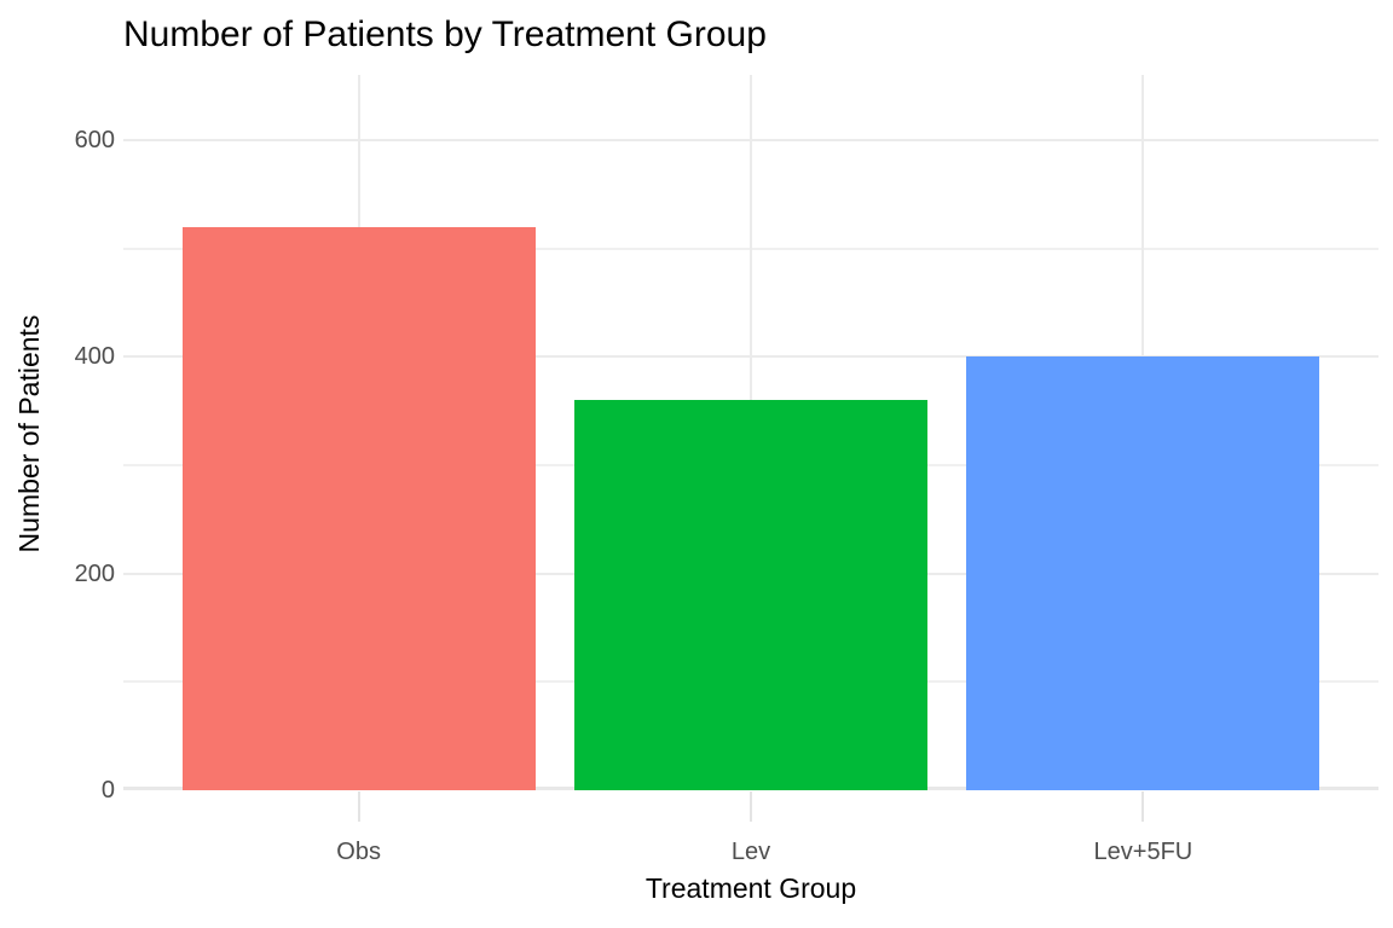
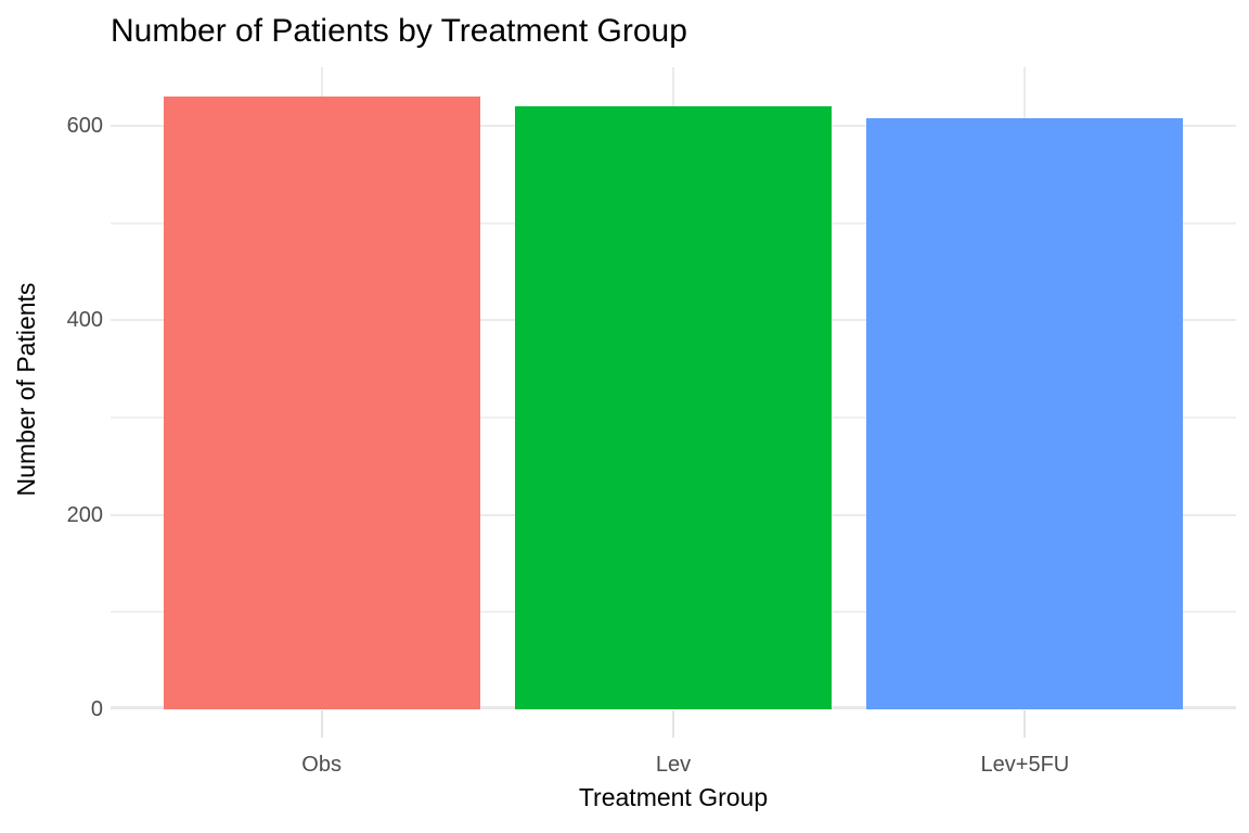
Obs: 520 -> 630
Lev: 360 -> 620
Lev+5FU: 400 -> 610
